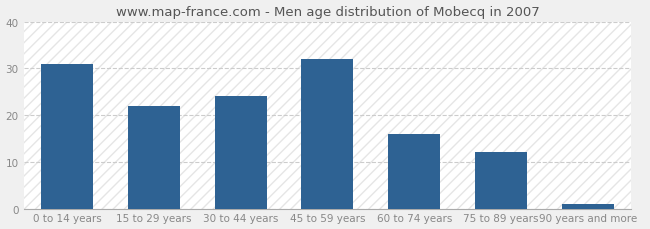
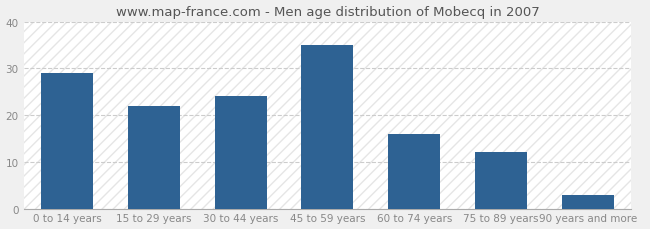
0 to 14 years: 31 -> 29
45 to 59 years: 32 -> 35
90 years and more: 1 -> 3
